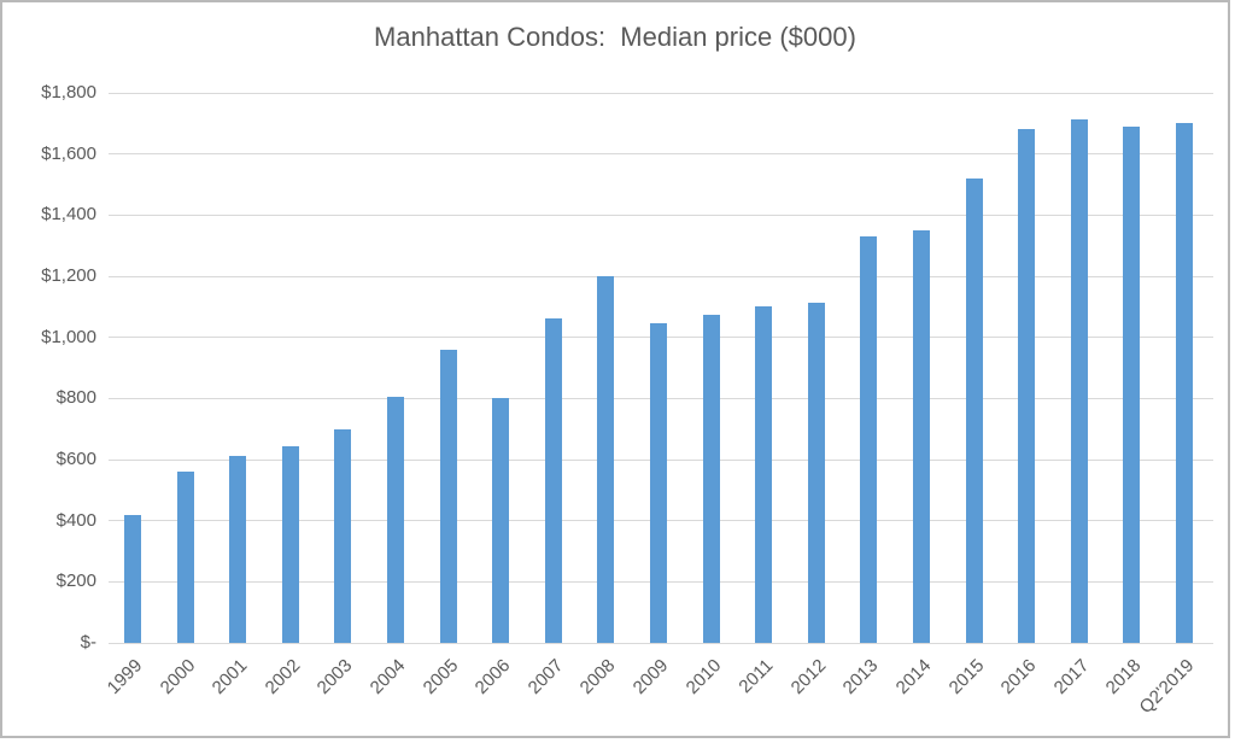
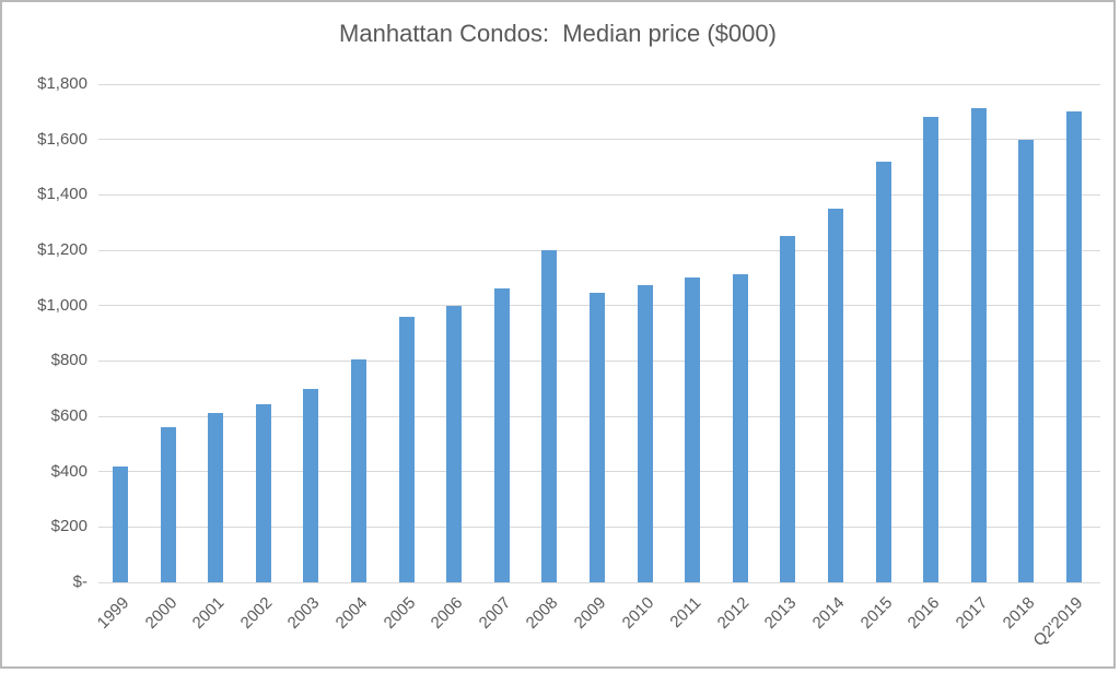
2006: $800 -> $1000
2013: $1330 -> $1250
2018: $1690 -> $1600
